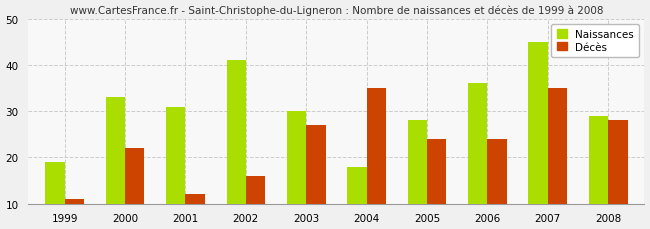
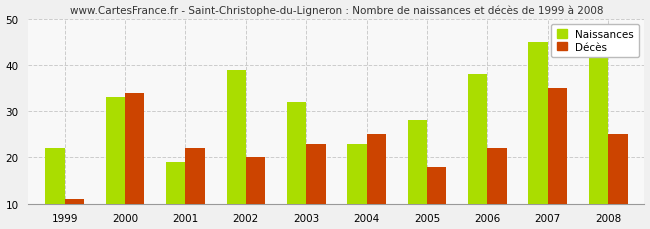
Naissances/1999: 19 -> 22
Décès/2000: 22 -> 34
Naissances/2001: 31 -> 19
Décès/2001: 12 -> 22
Naissances/2002: 41 -> 39
Décès/2002: 16 -> 20
Naissances/2003: 30 -> 32
Décès/2003: 27 -> 23
Naissances/2004: 18 -> 23
Décès/2004: 35 -> 25
Décès/2005: 24 -> 18
Naissances/2006: 36 -> 38
Décès/2006: 24 -> 22
Naissances/2008: 29 -> 42
Décès/2008: 28 -> 25
